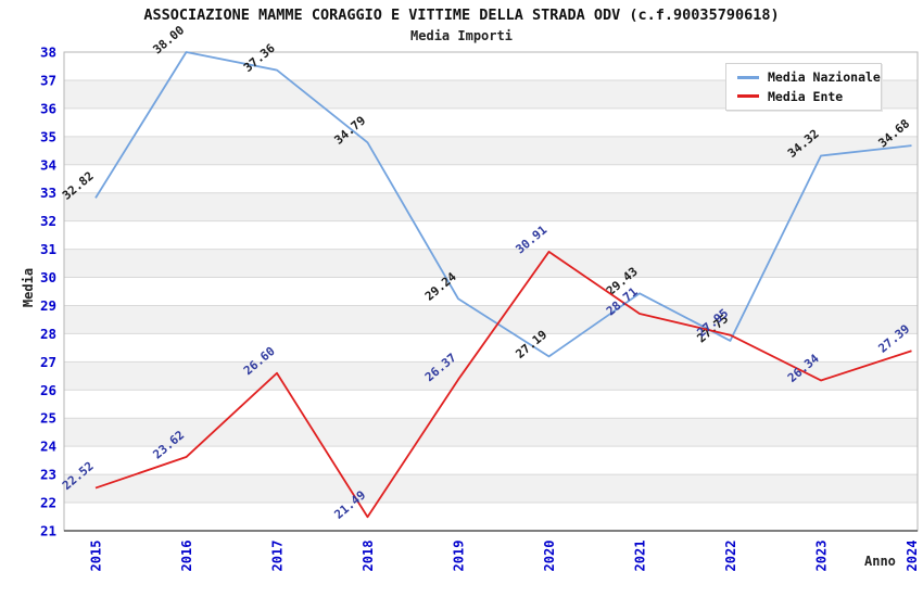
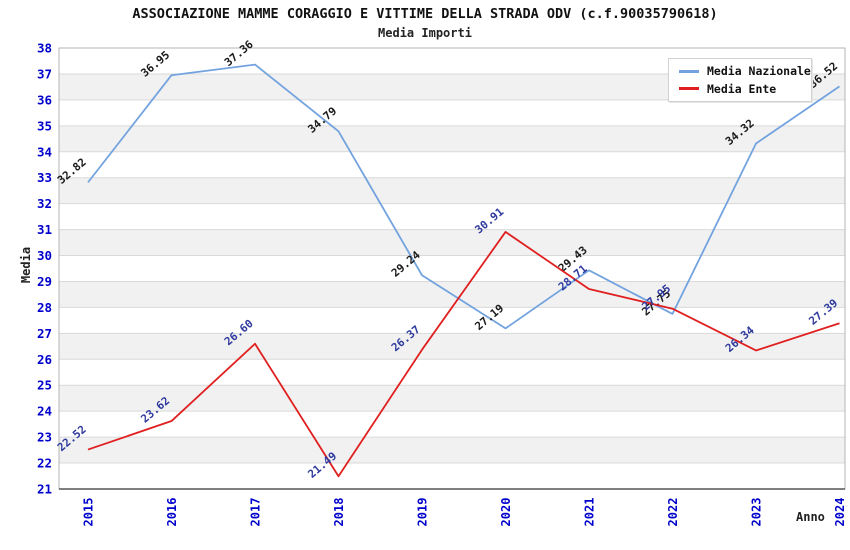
Media Nazionale/2016: 38.00 -> 36.95
Media Nazionale/2024: 34.68 -> 36.52
